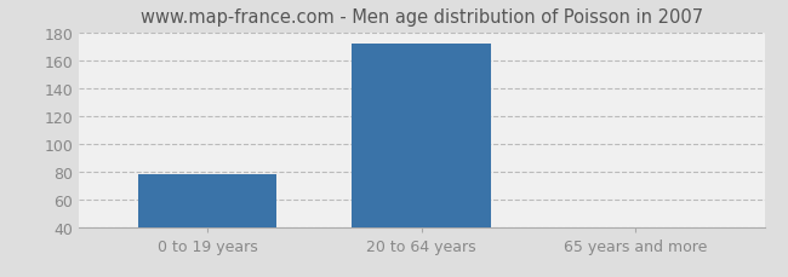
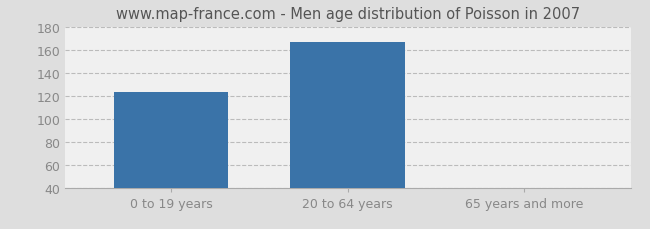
0 to 19 years: 78 -> 123
20 to 64 years: 172 -> 167
